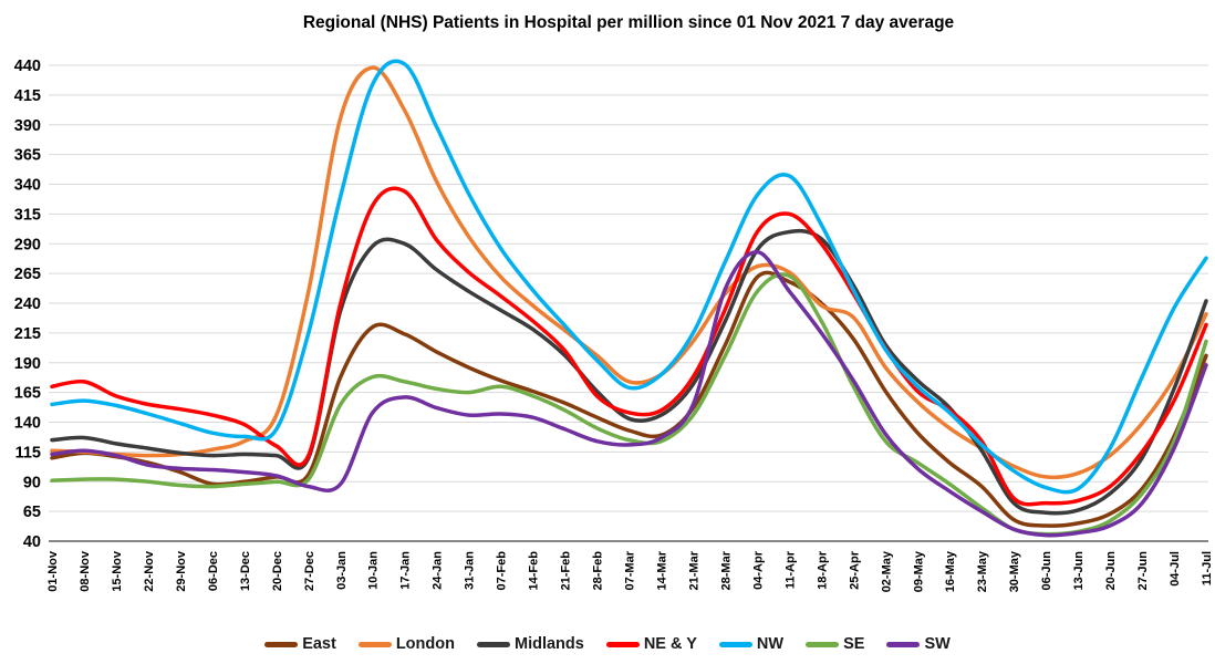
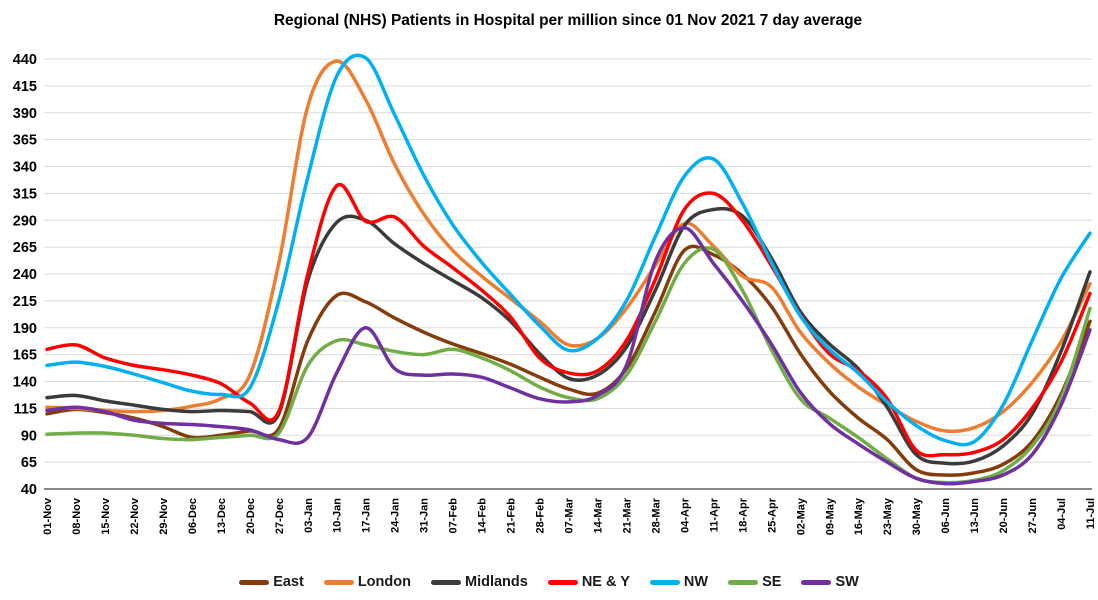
NE & Y/17-Jan: 334 -> 289
SW/17-Jan: 161 -> 190
London/04-Apr: 271 -> 287
